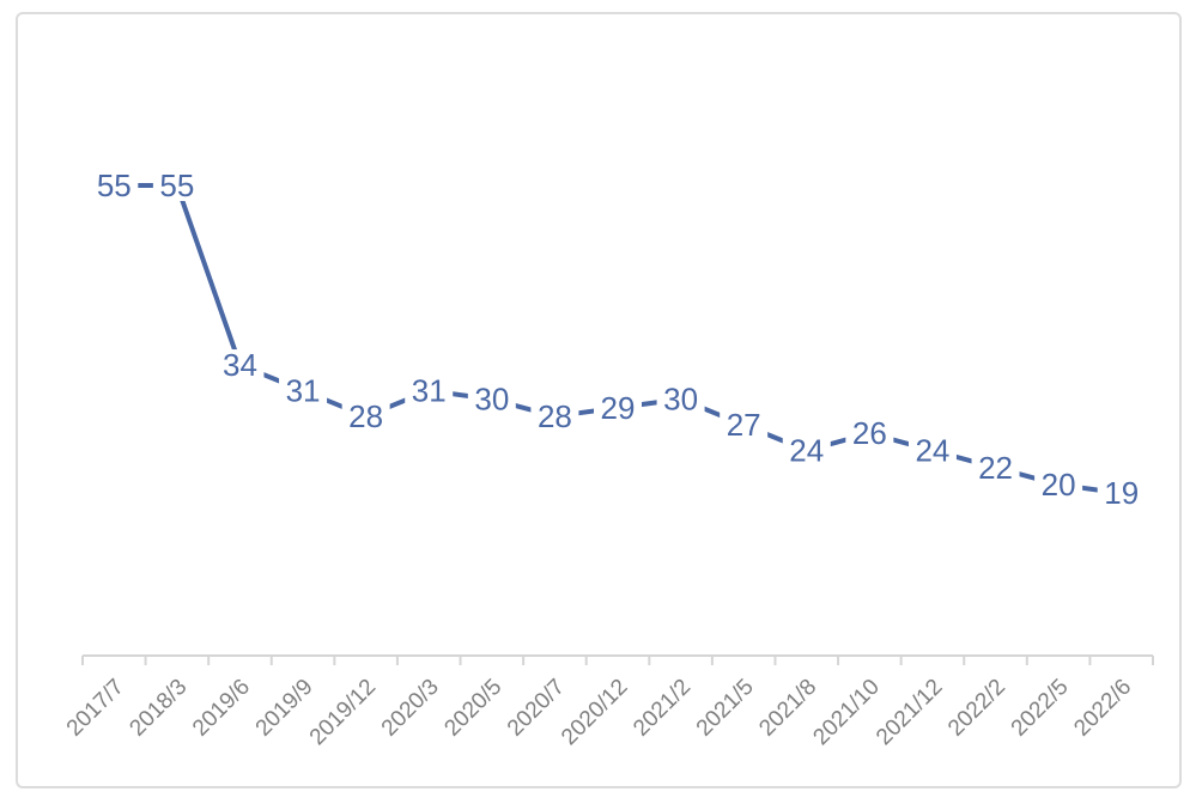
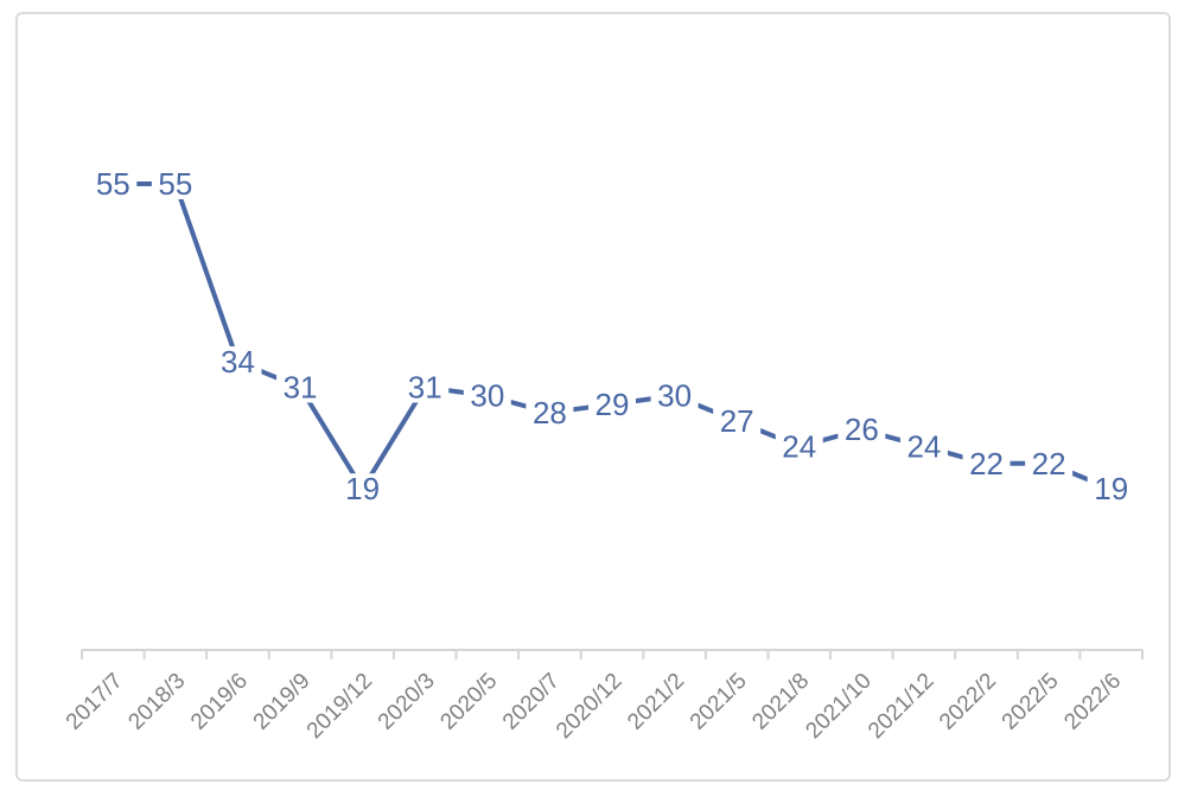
2019/12: 28 -> 19
2022/5: 20 -> 22
